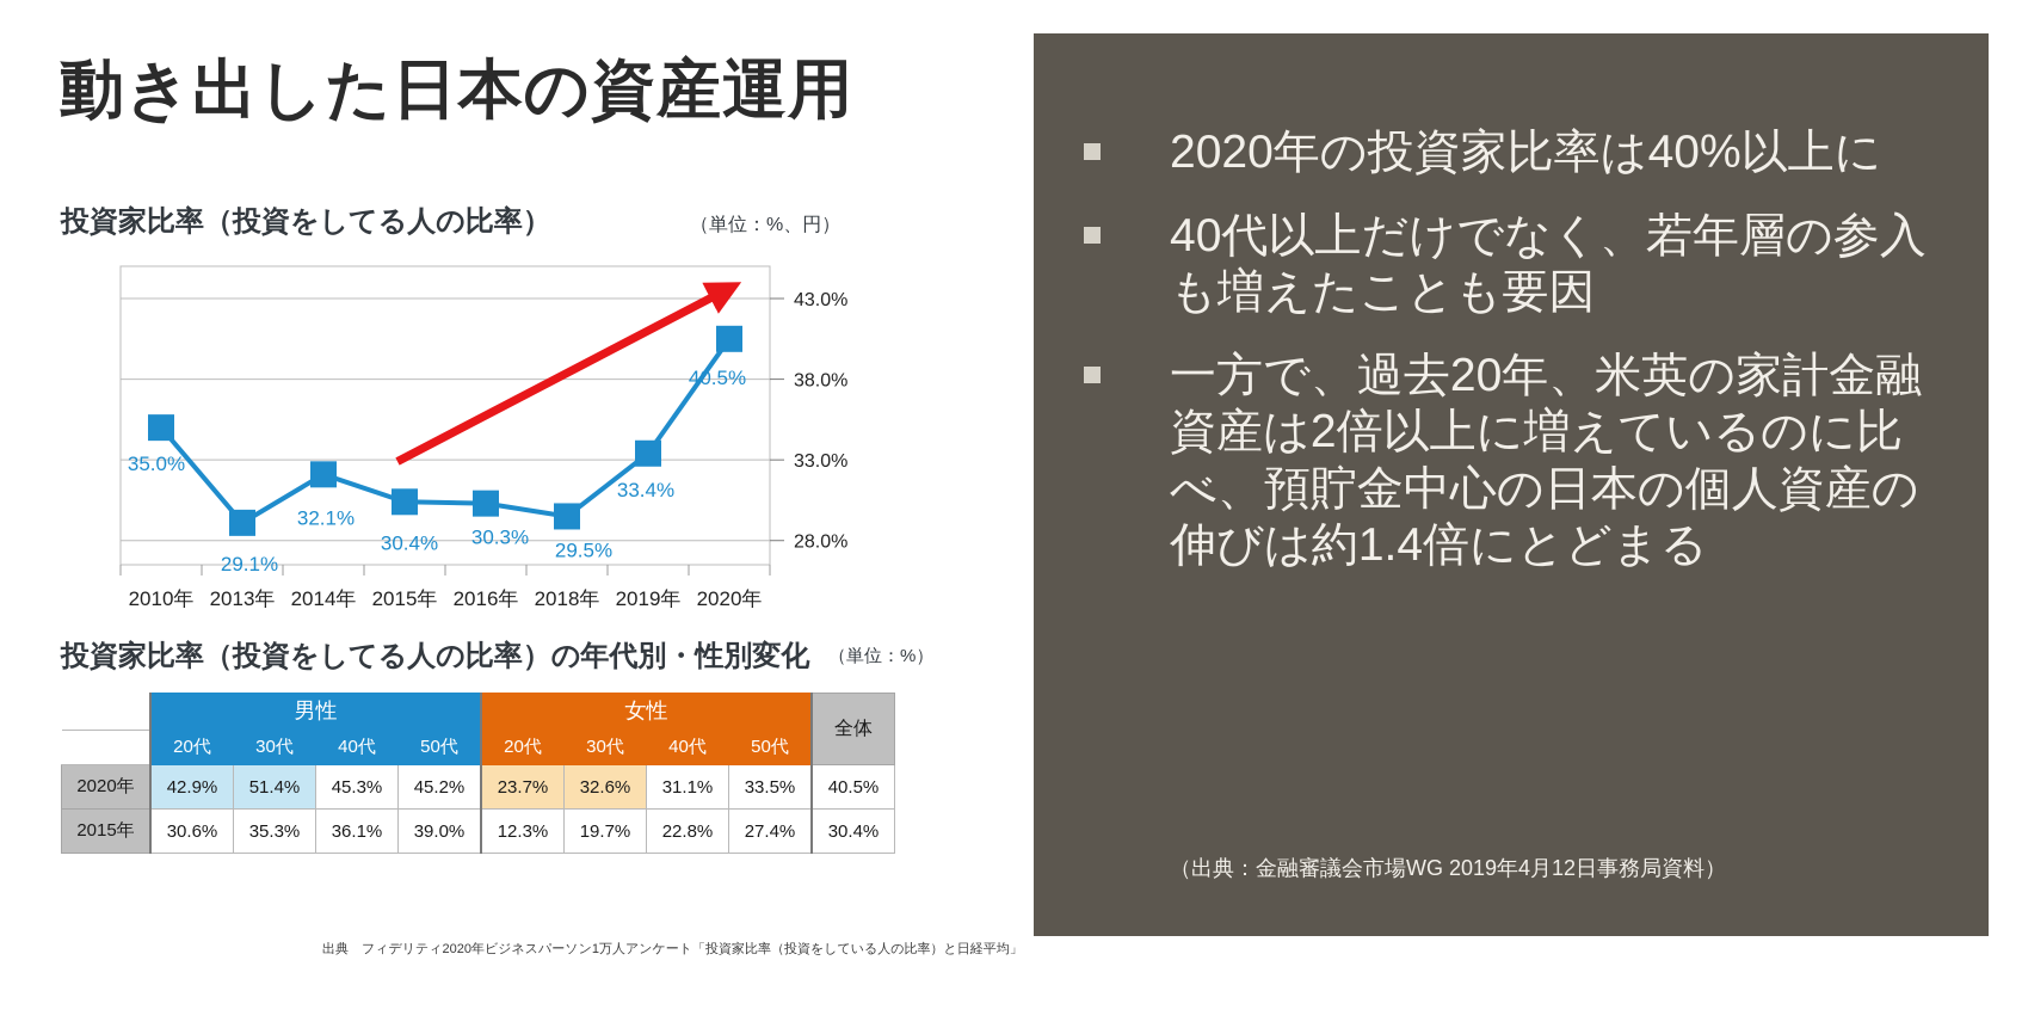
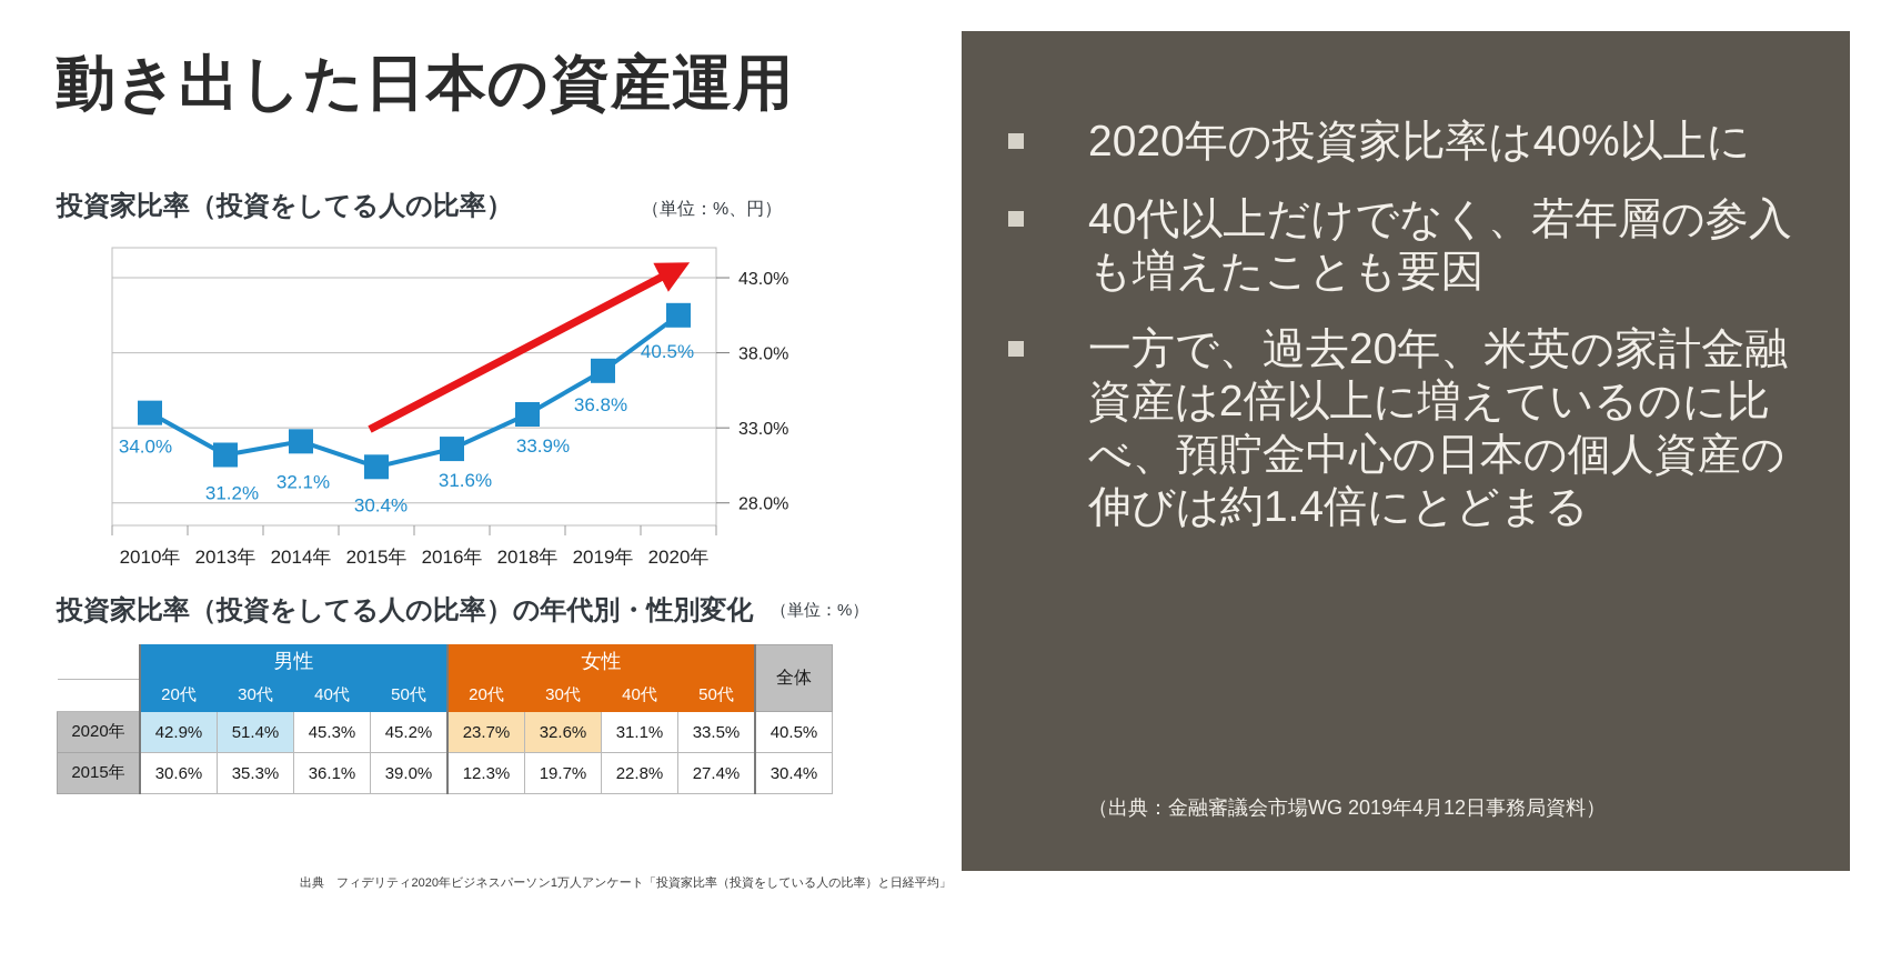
2010年: 35.0% -> 34.0%
2013年: 29.1% -> 31.2%
2016年: 30.3% -> 31.6%
2018年: 29.5% -> 33.9%
2019年: 33.4% -> 36.8%
